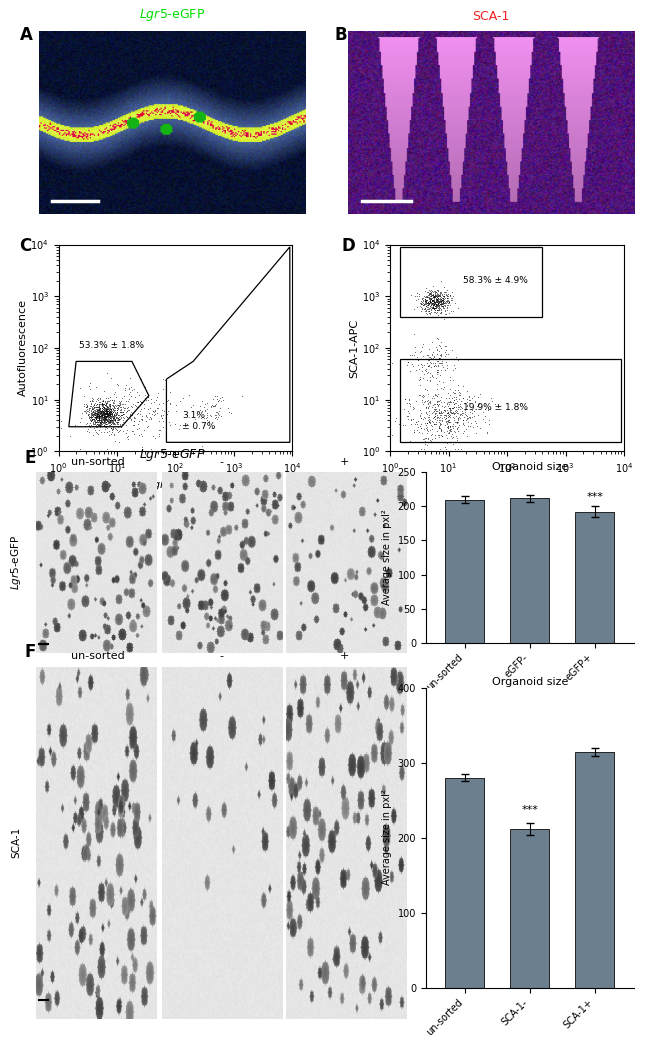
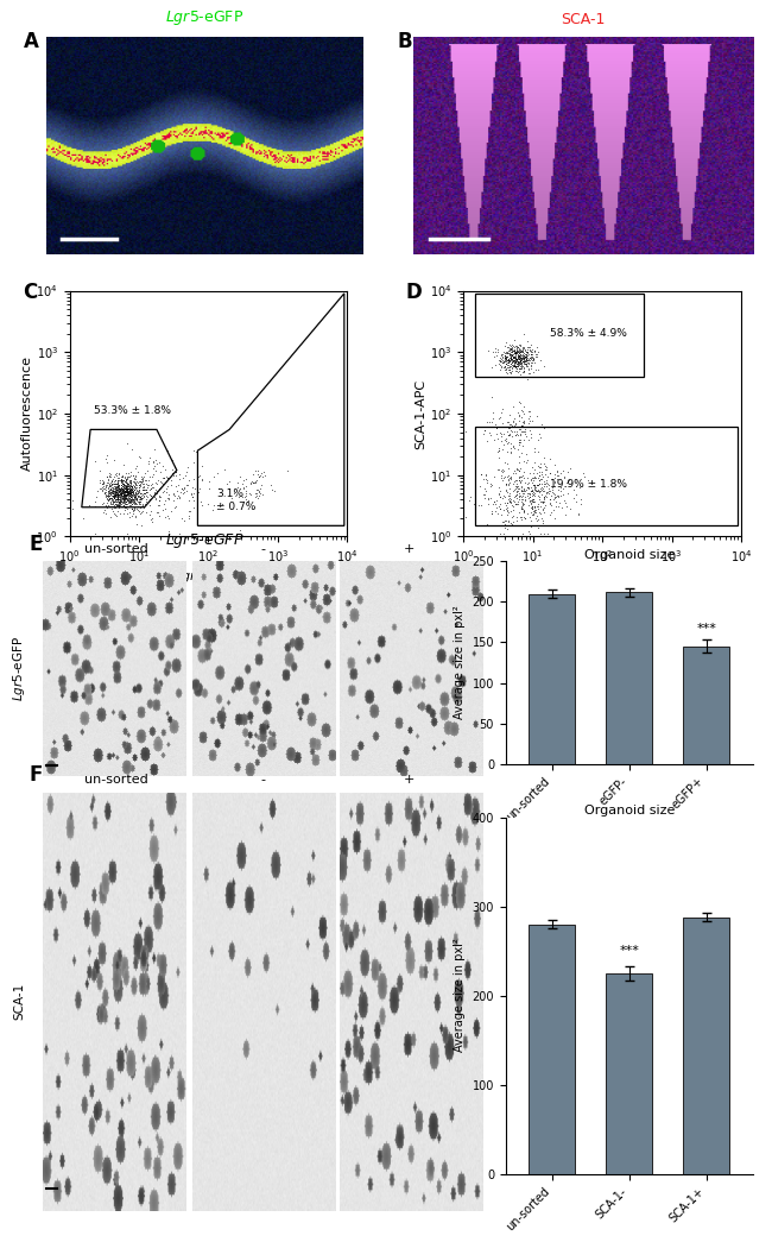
eGFP+: 192 -> 145
SCA-1-: 212 -> 225
SCA-1+: 314 -> 288
